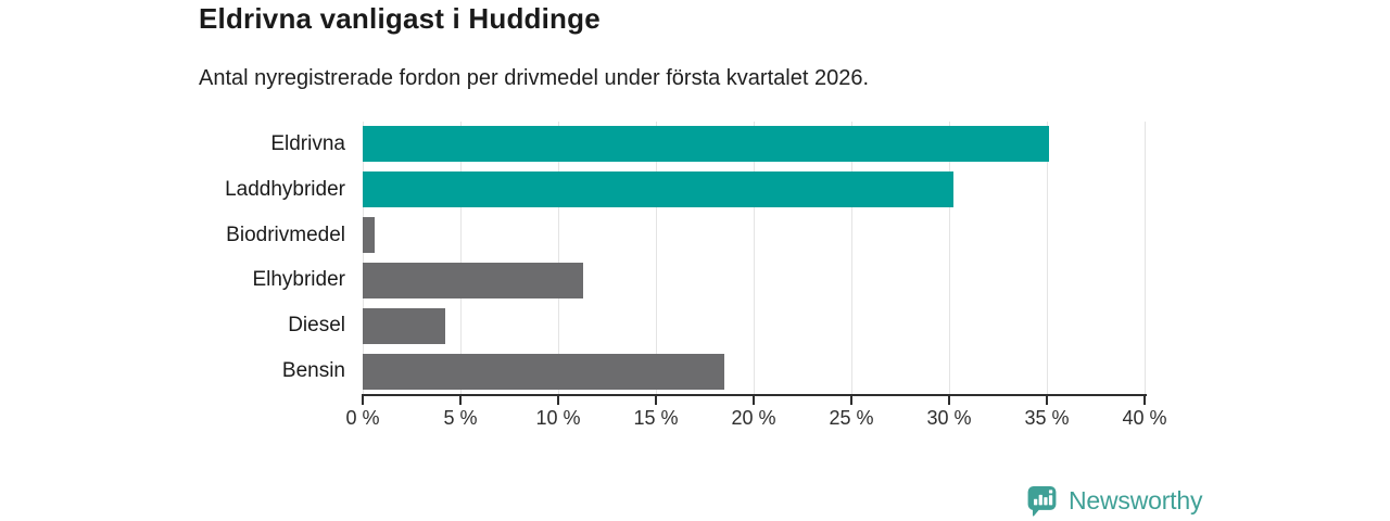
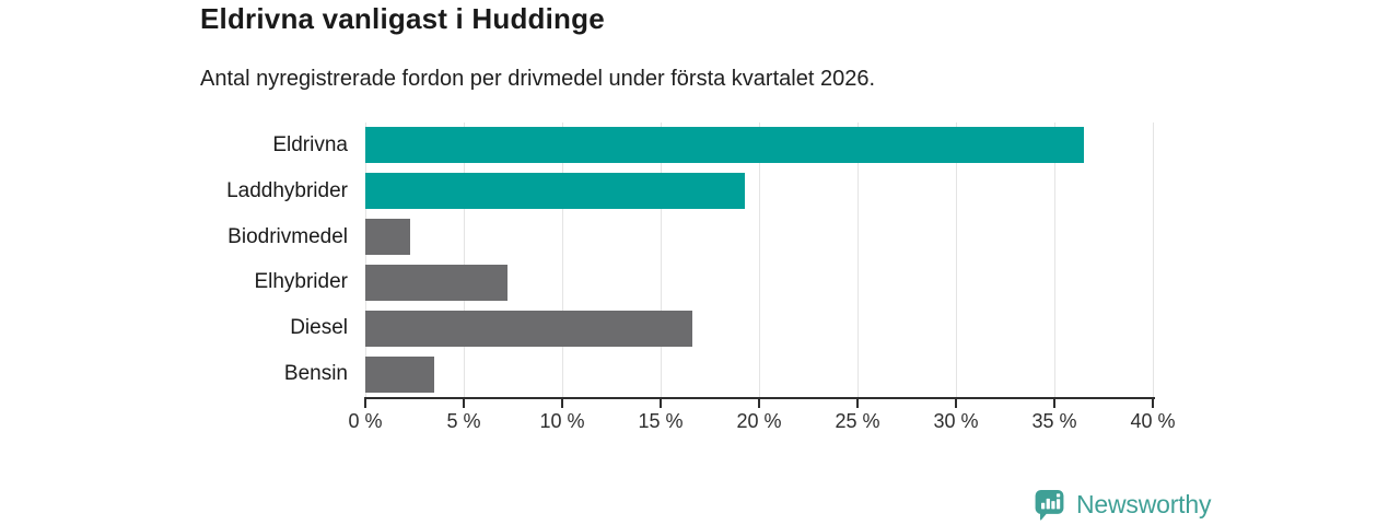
Eldrivna: 35.1% -> 36.5%
Laddhybrider: 30.2% -> 19.3%
Biodrivmedel: 0.6% -> 2.3%
Elhybrider: 11.3% -> 7.2%
Diesel: 4.2% -> 16.6%
Bensin: 18.5% -> 3.5%
